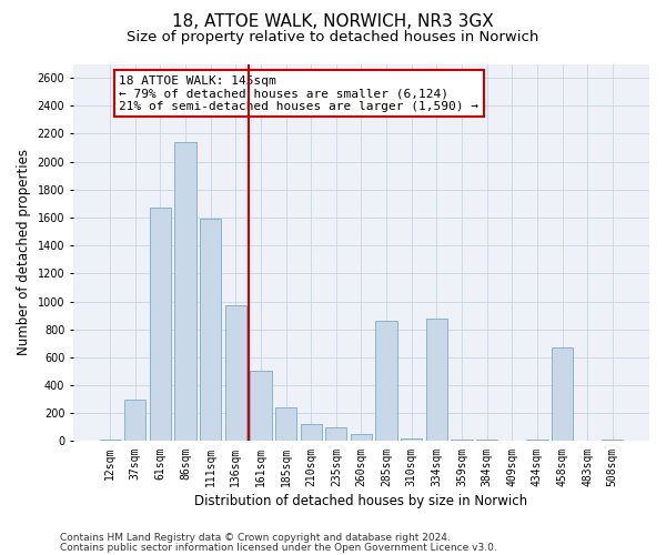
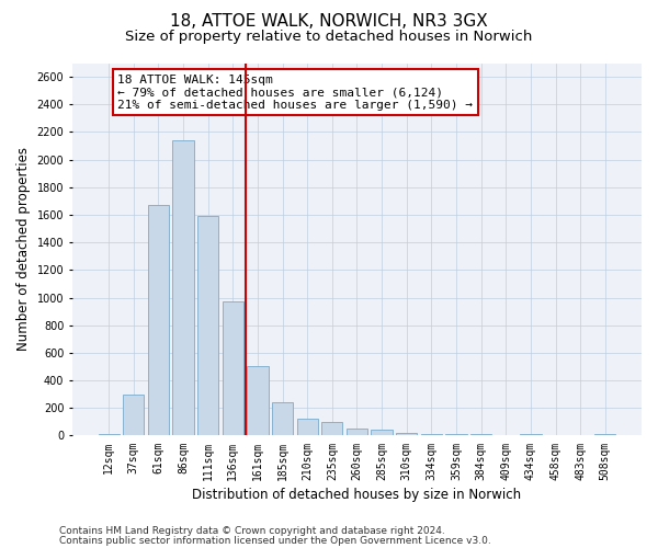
285sqm: 860 -> 40
334sqm: 880 -> 20
458sqm: 670 -> 0
